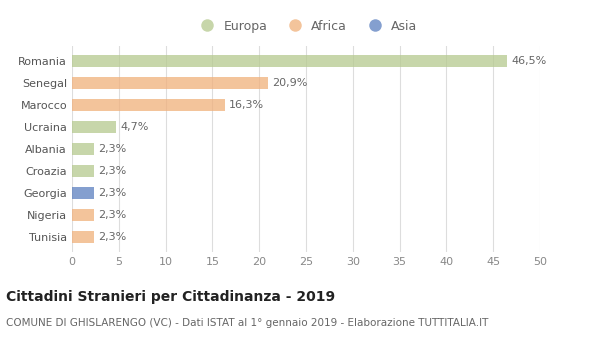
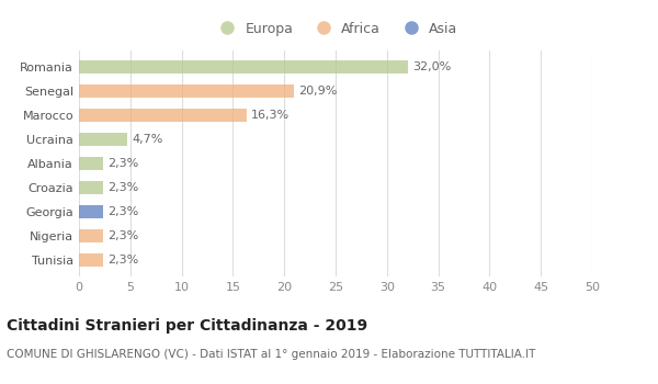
Romania: 46,5% -> 32,0%
